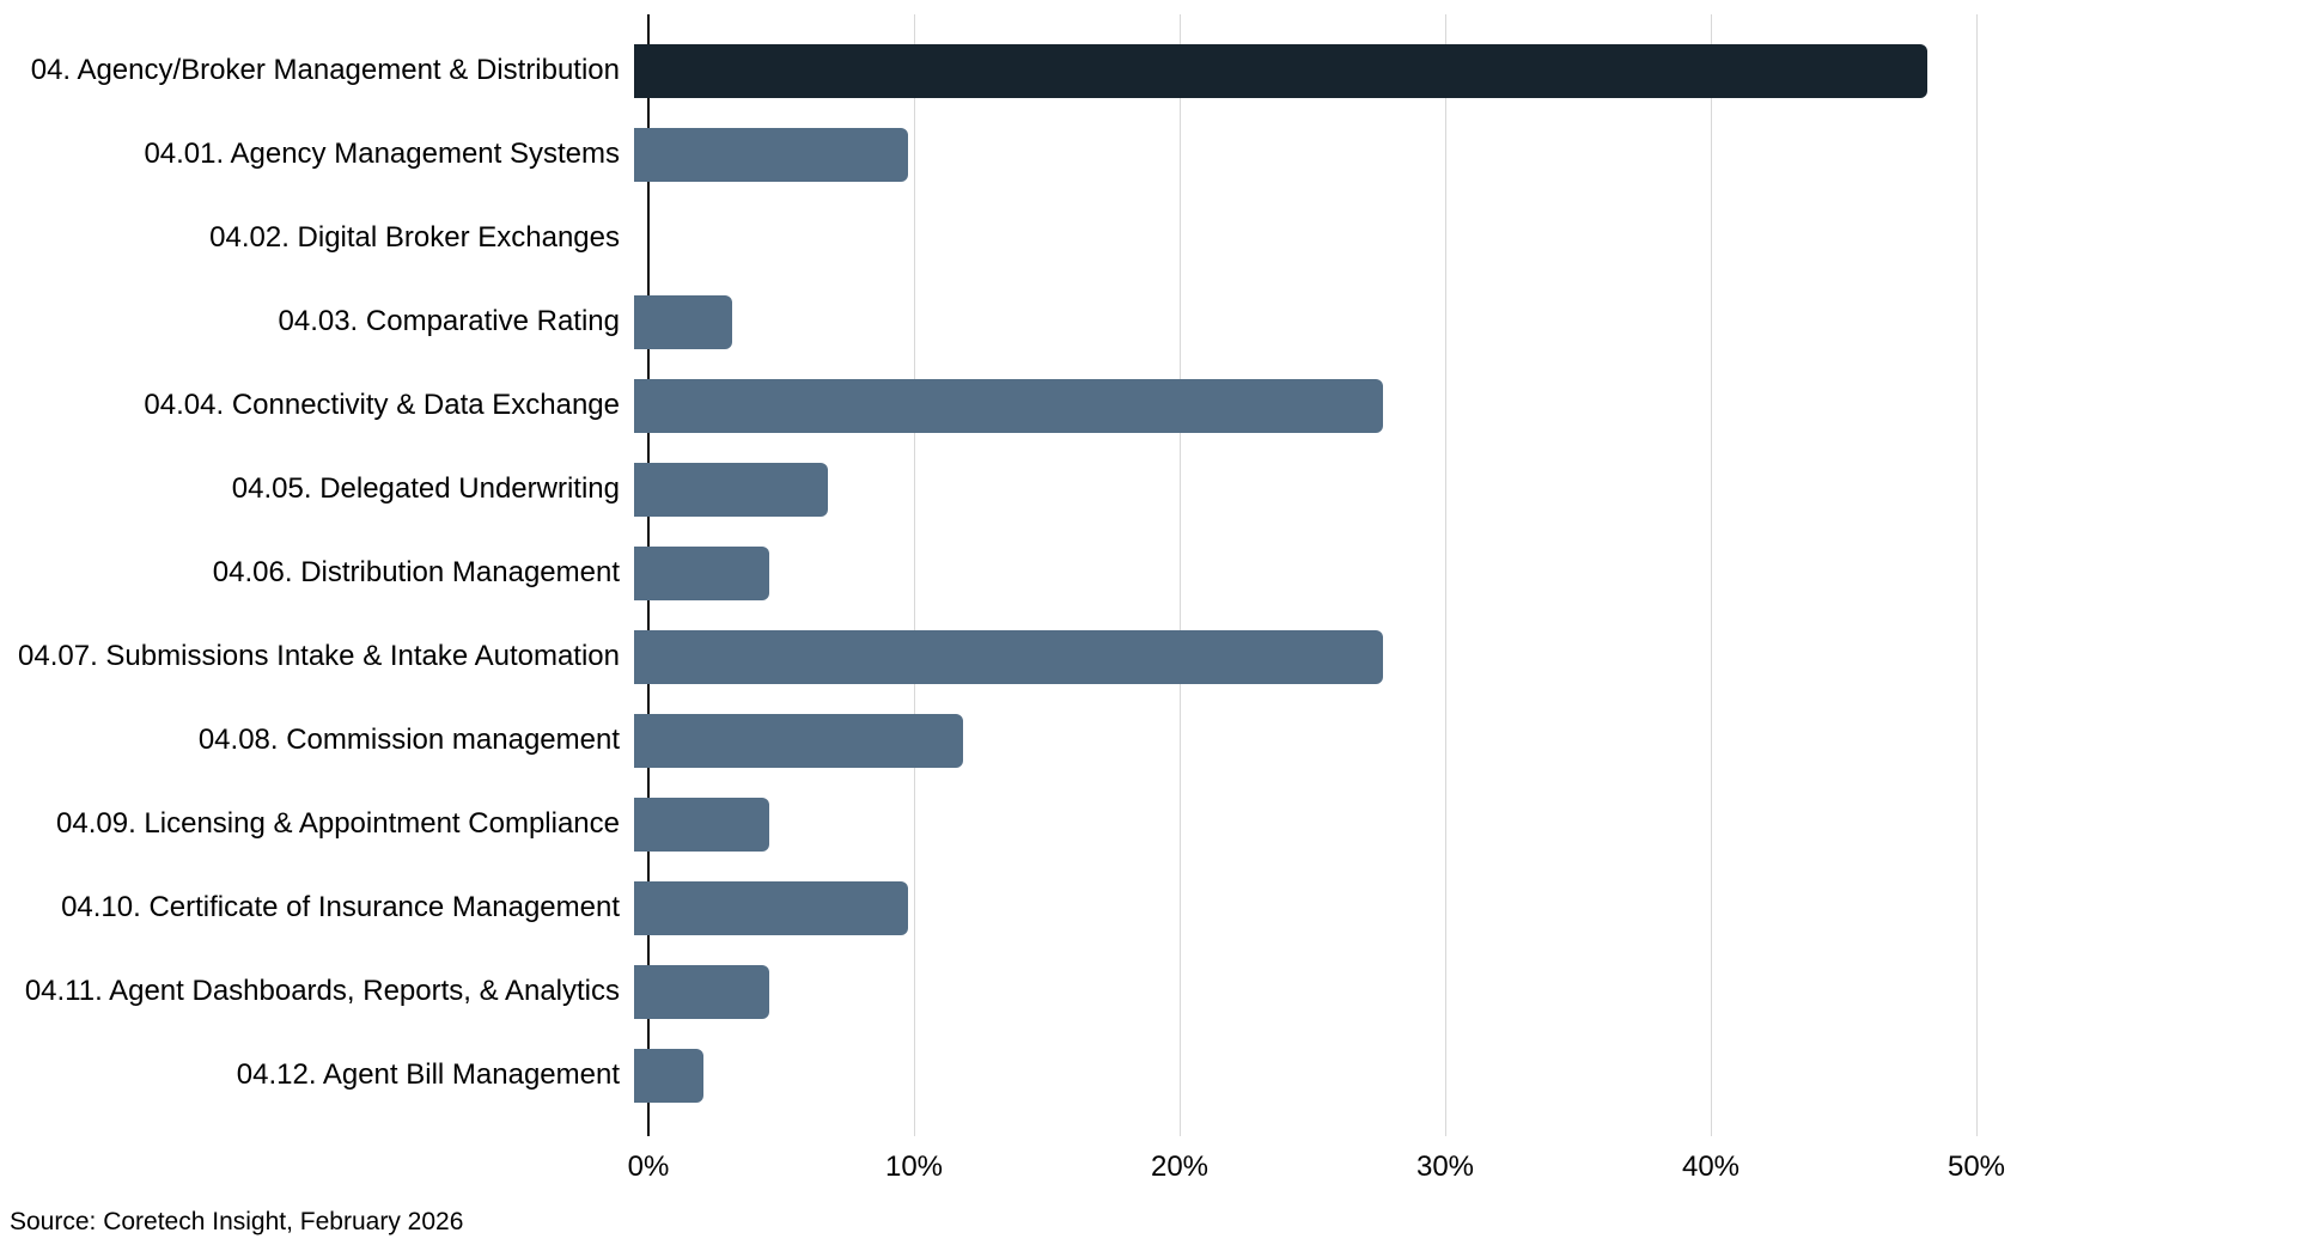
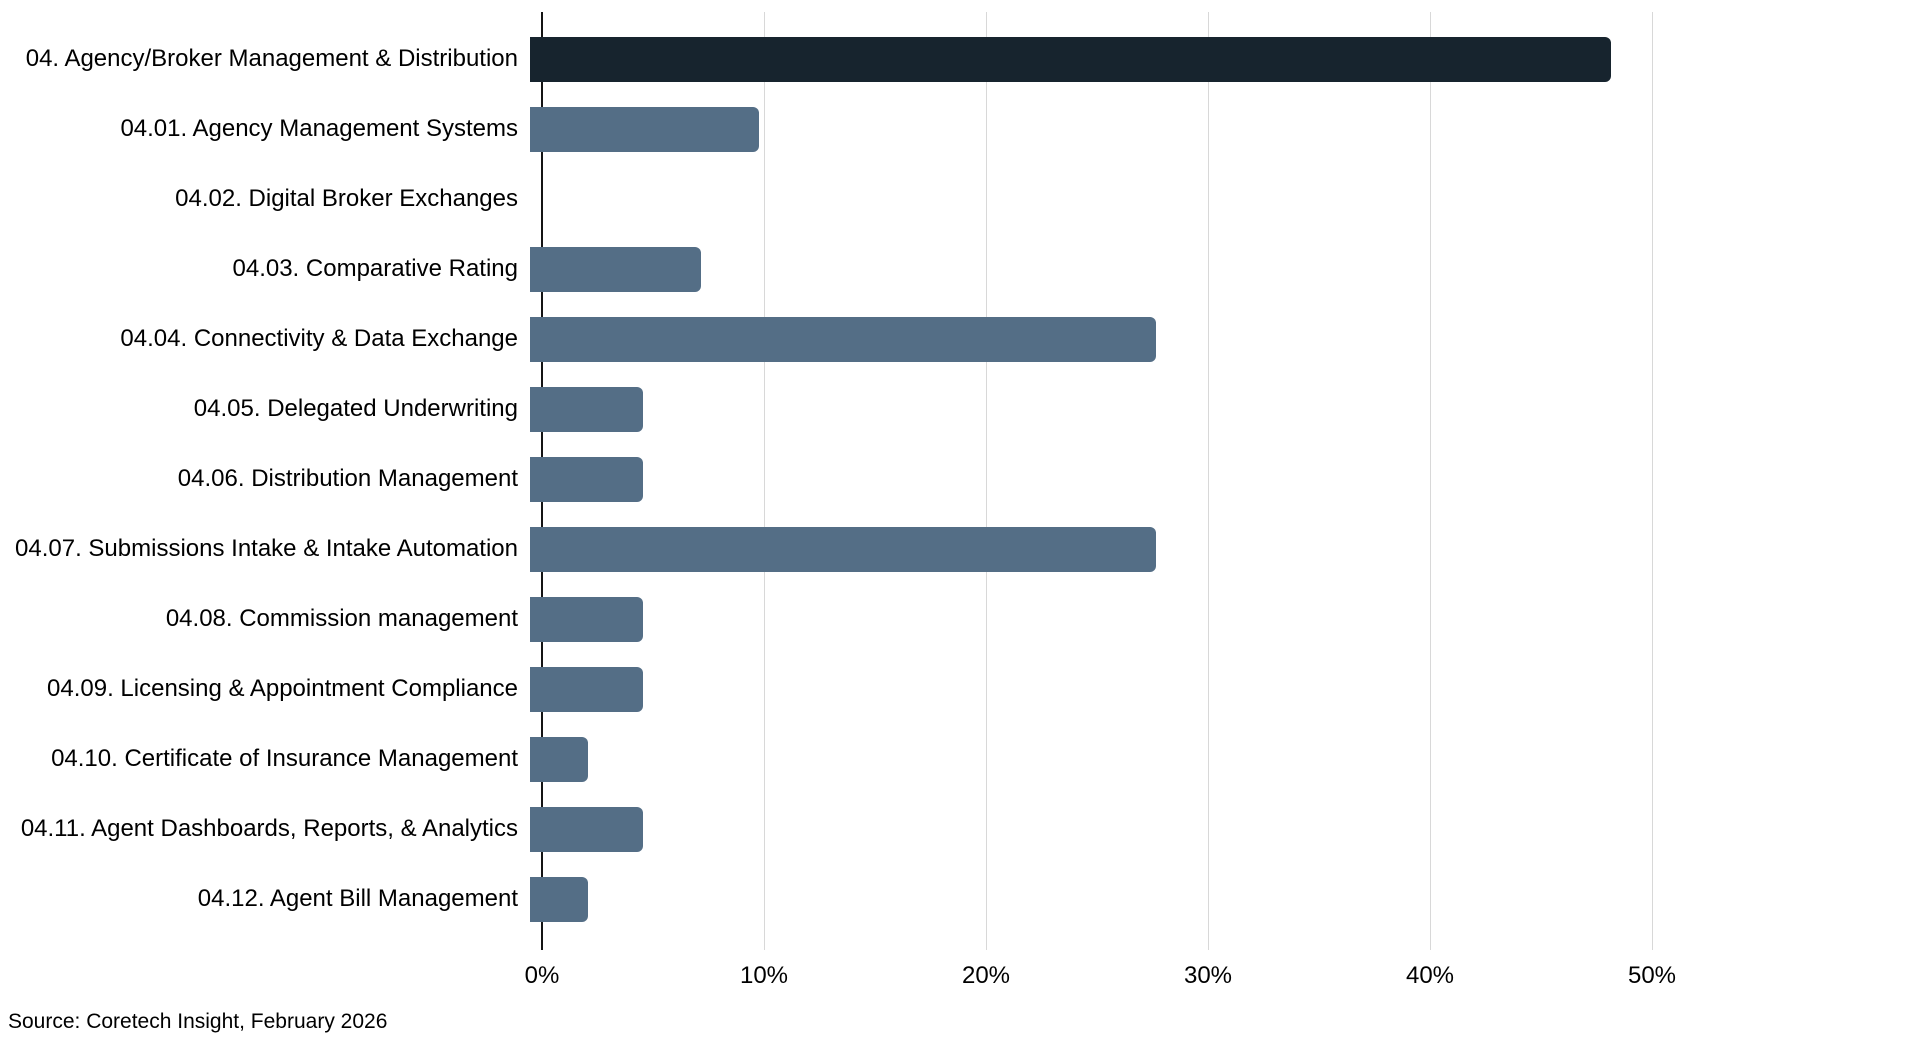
04.03. Comparative Rating: 3.7% -> 7.7%
04.05. Delegated Underwriting: 7.3% -> 5.1%
04.08. Commission management: 12.4% -> 5.1%
04.10. Certificate of Insurance Management: 10.3% -> 2.6%
